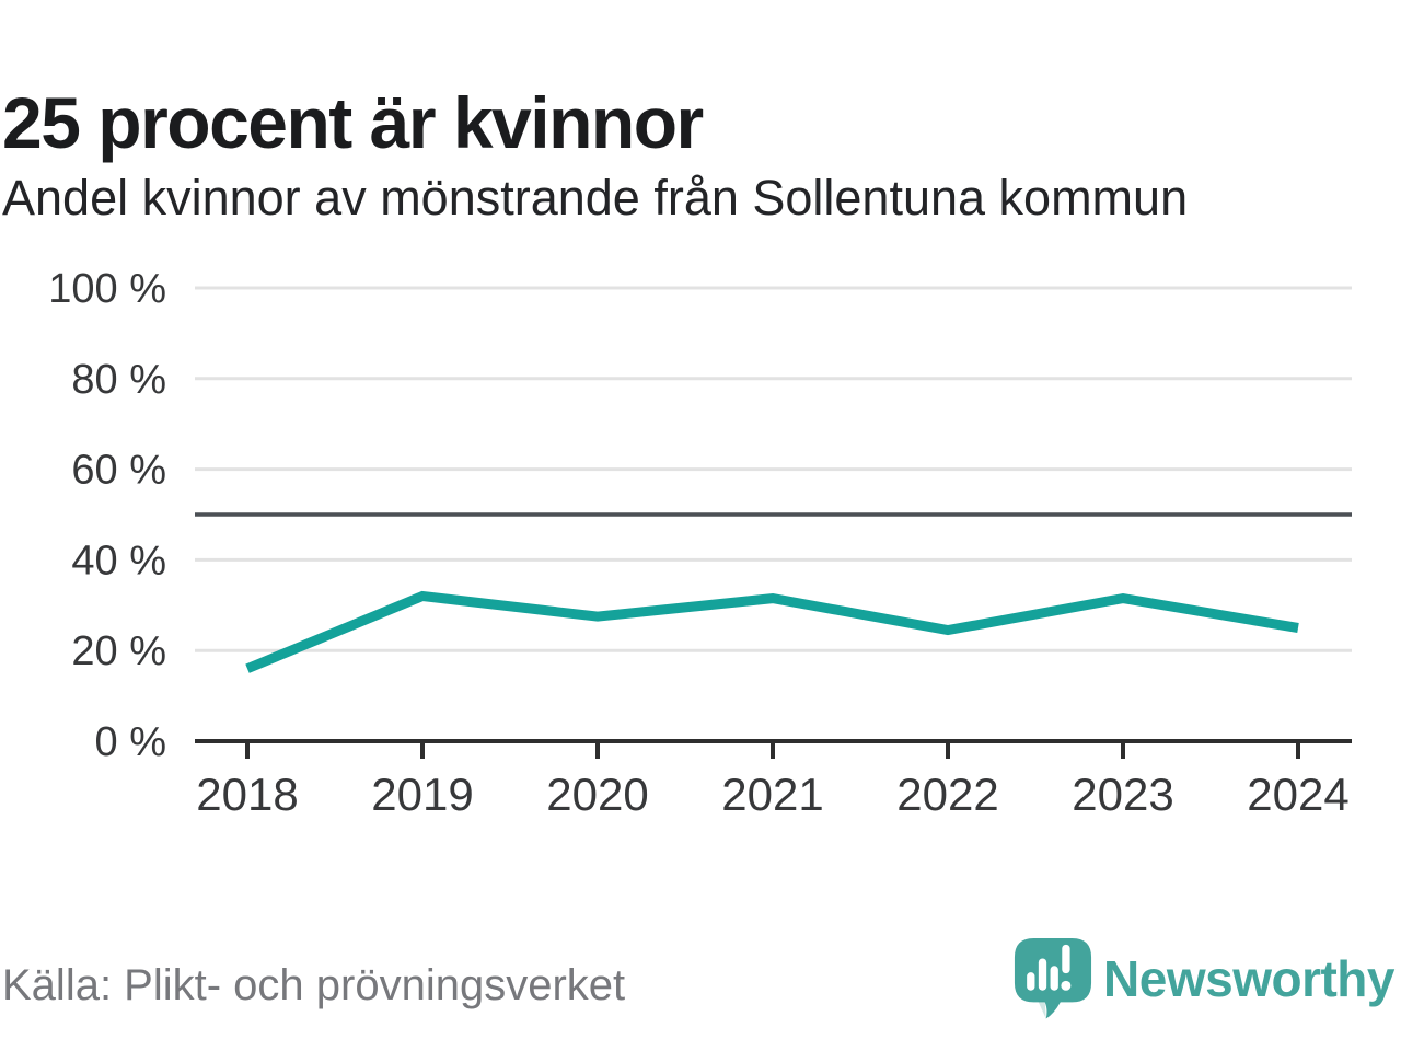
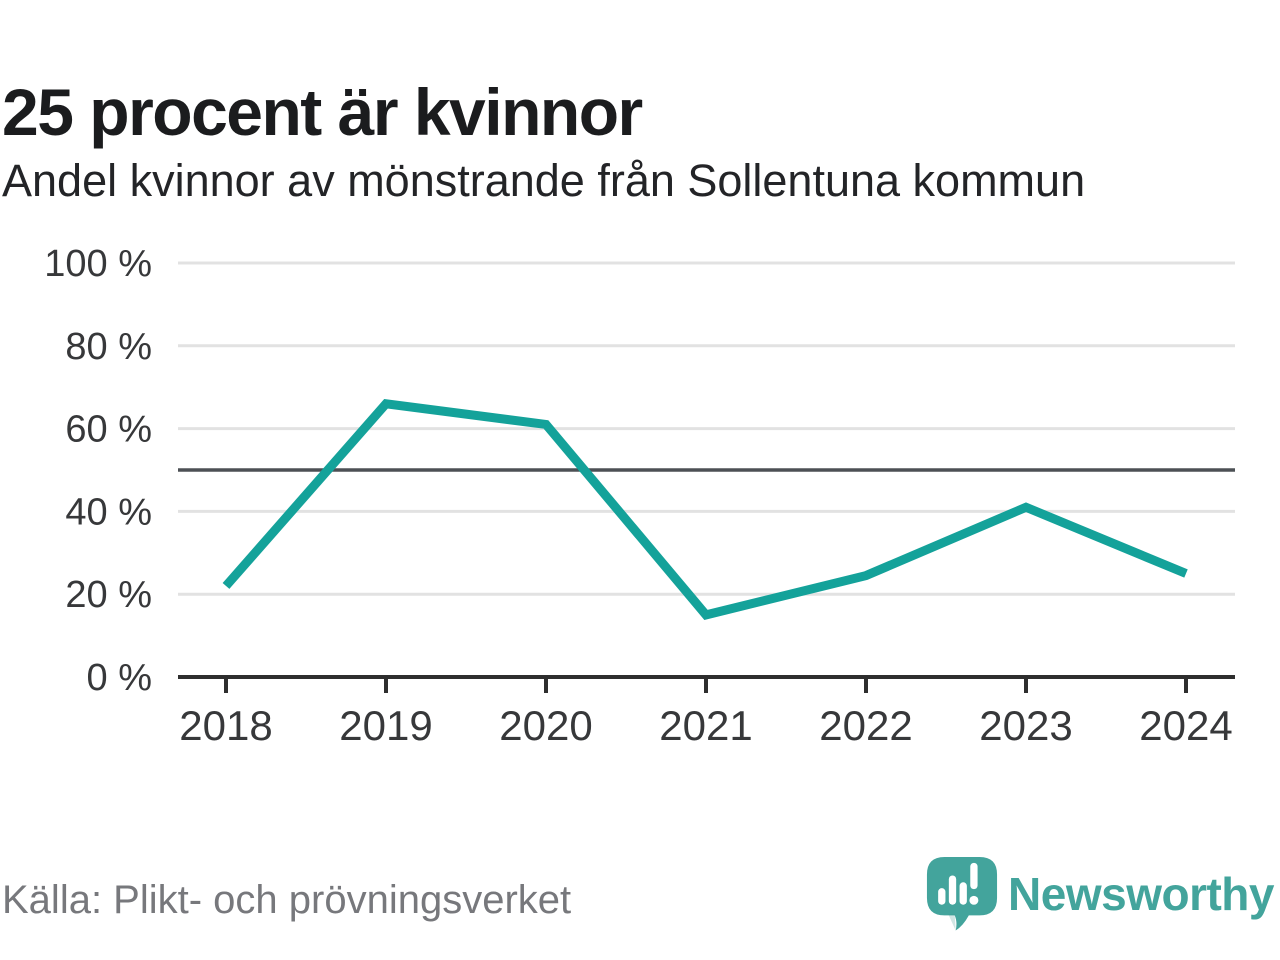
2018: 16% -> 22%
2019: 32% -> 66%
2020: 28% -> 61%
2021: 32% -> 15%
2023: 32% -> 41%
